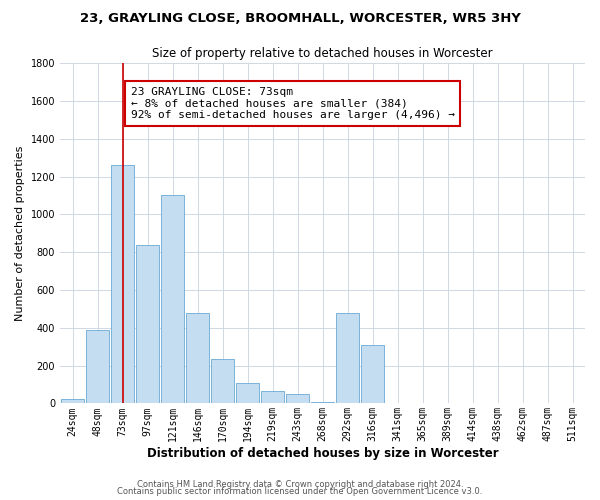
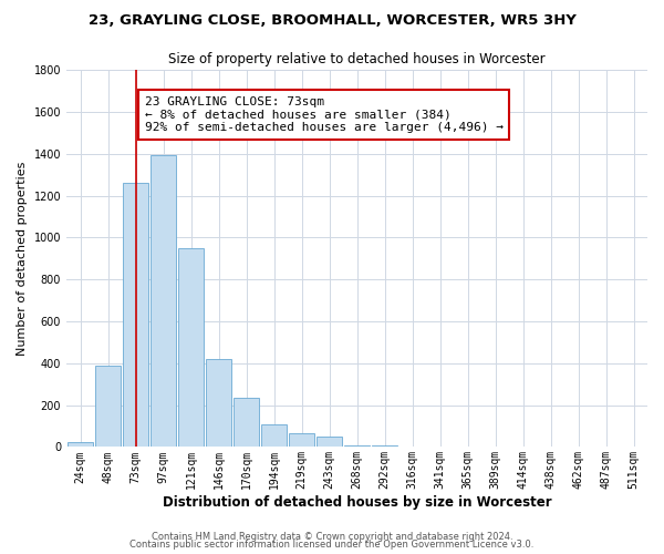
97sqm: 840 -> 1400
121sqm: 1100 -> 950
146sqm: 480 -> 420
292sqm: 480 -> 0
316sqm: 310 -> 0
